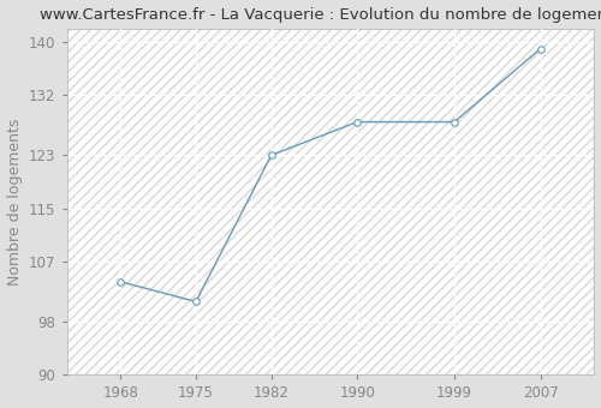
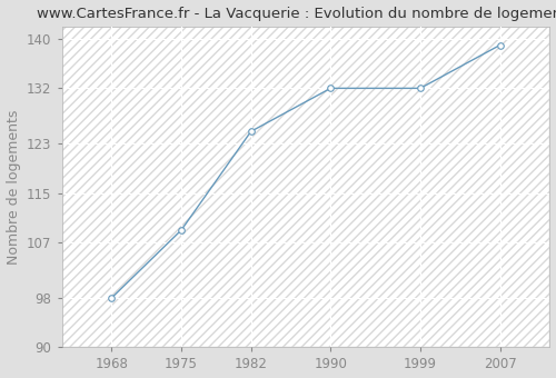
1968: 104 -> 98
1975: 101 -> 109
1982: 123 -> 125
1990: 128 -> 132
1999: 128 -> 132
